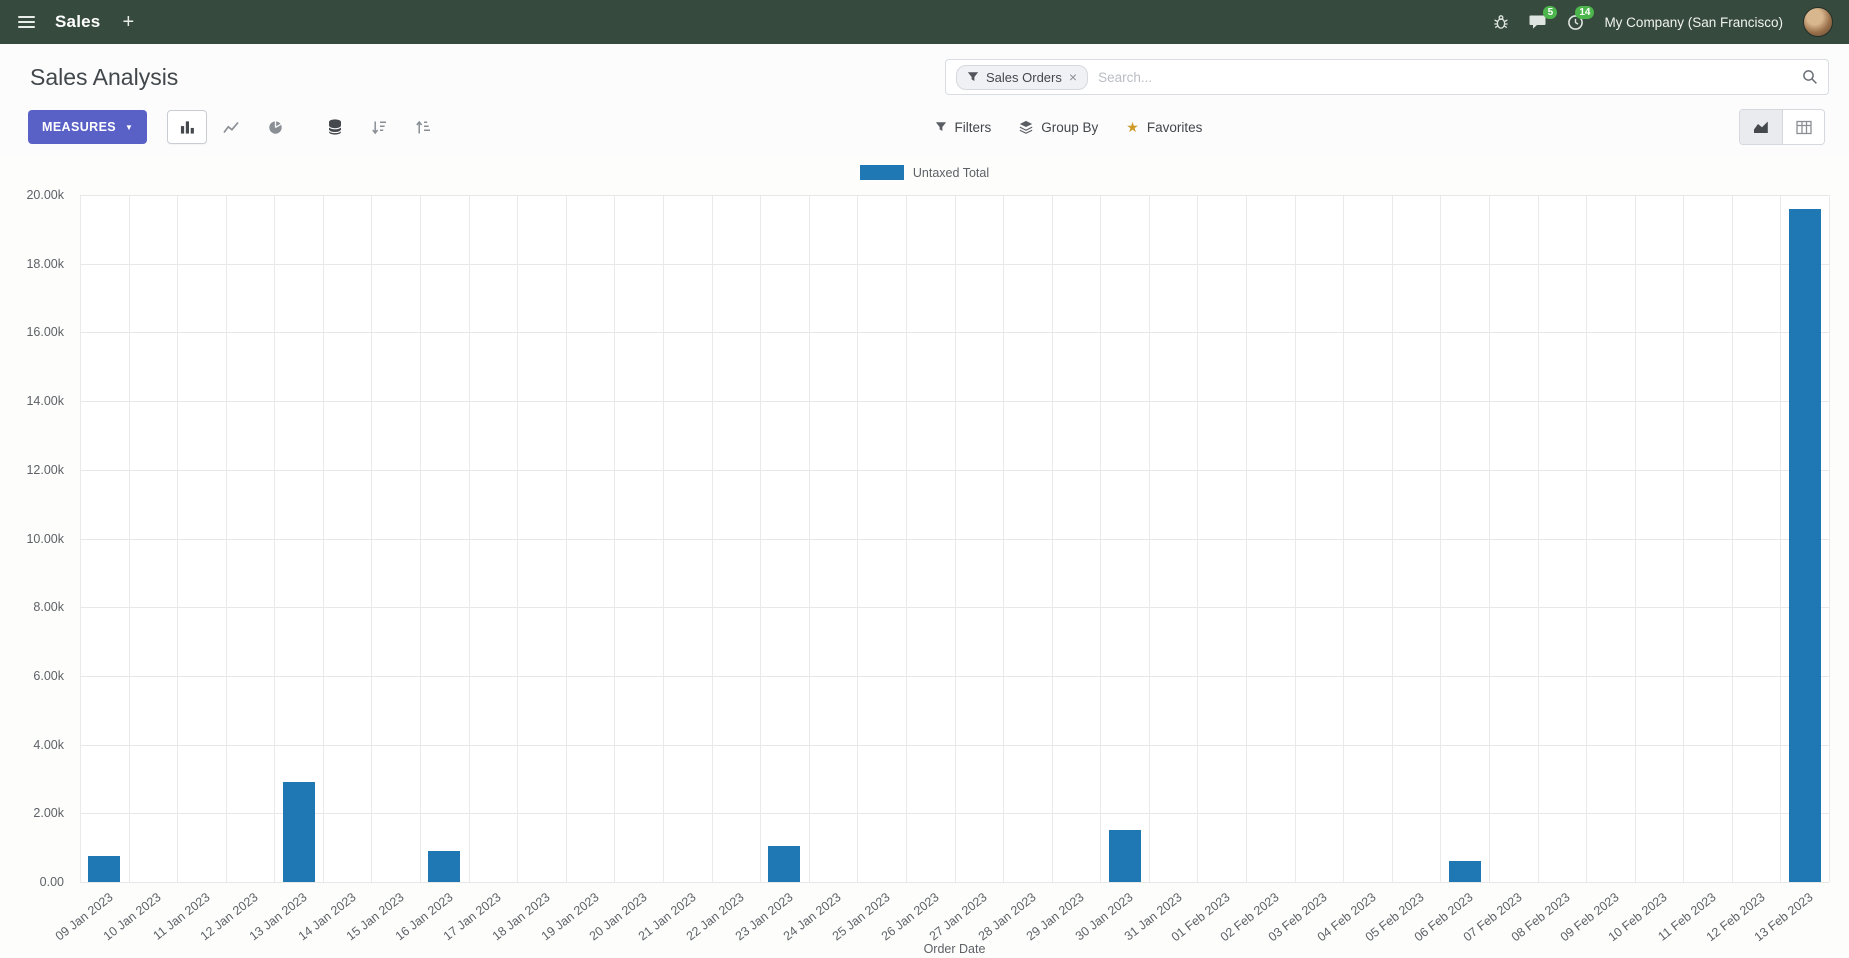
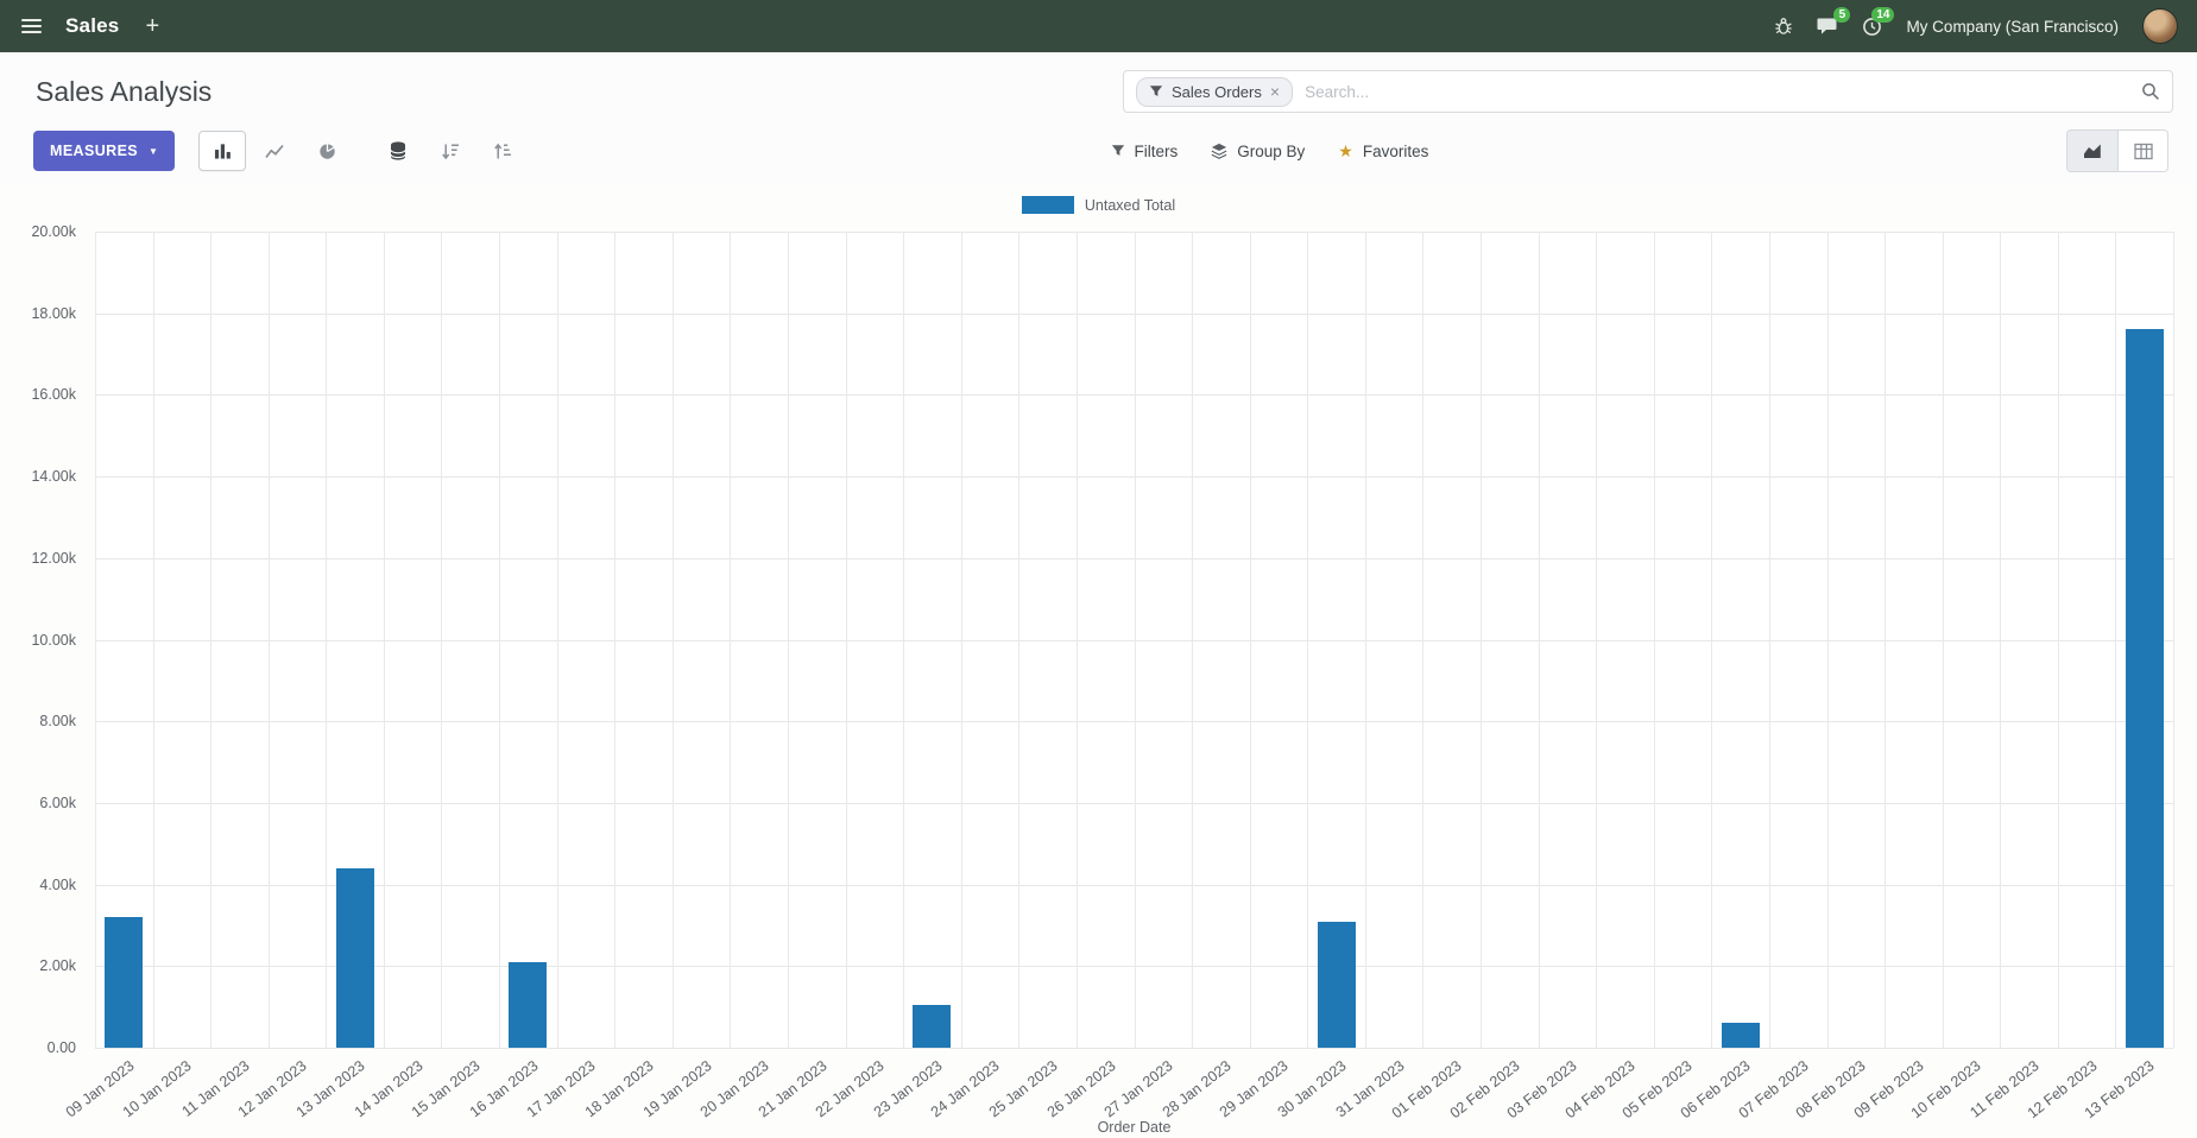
09 Jan 2023: 0.8k -> 3.2k
13 Jan 2023: 2.9k -> 4.4k
16 Jan 2023: 0.9k -> 2.1k
30 Jan 2023: 1.5k -> 3.1k
13 Feb 2023: 19.6k -> 17.6k
